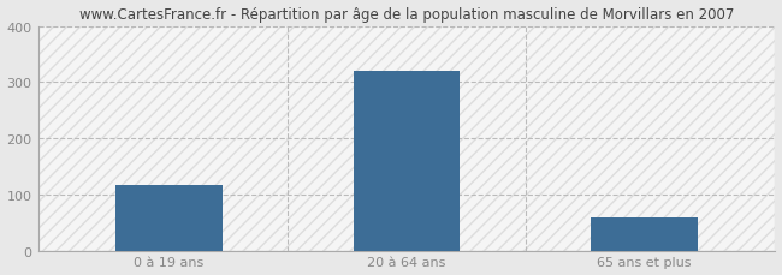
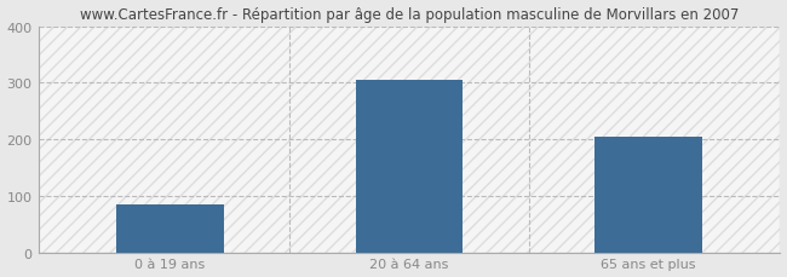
0 à 19 ans: 117 -> 85
20 à 64 ans: 320 -> 305
65 ans et plus: 60 -> 205
